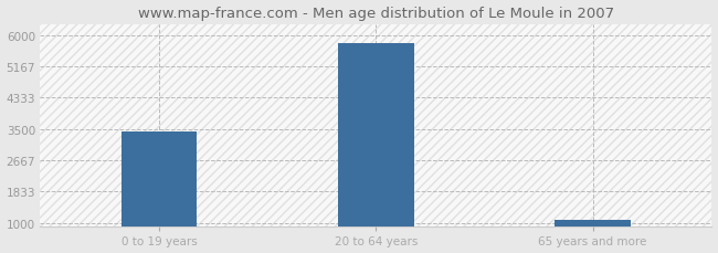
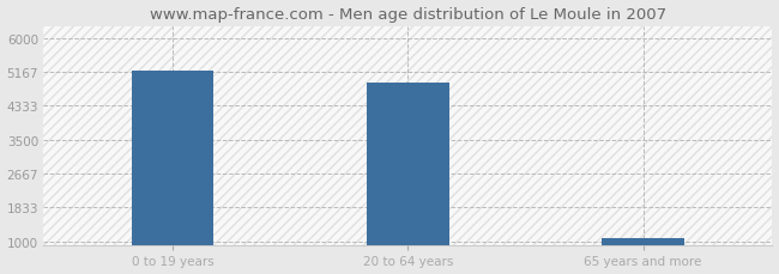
0 to 19 years: 3430 -> 5200
20 to 64 years: 5780 -> 4900
